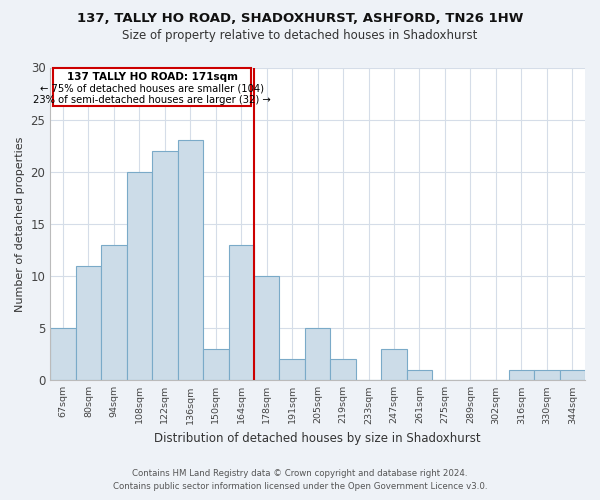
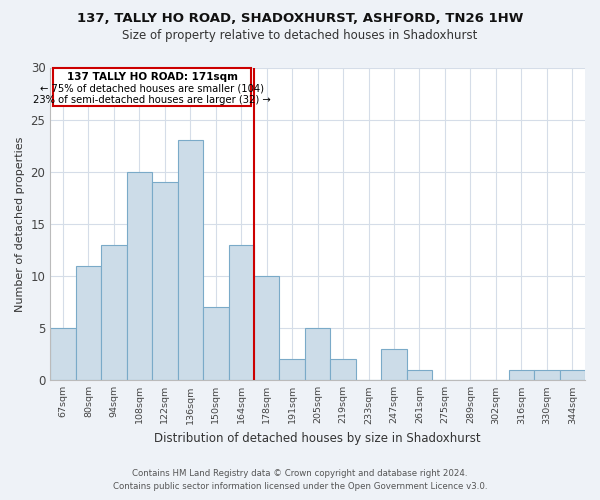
122sqm: 22 -> 19
150sqm: 3 -> 7
